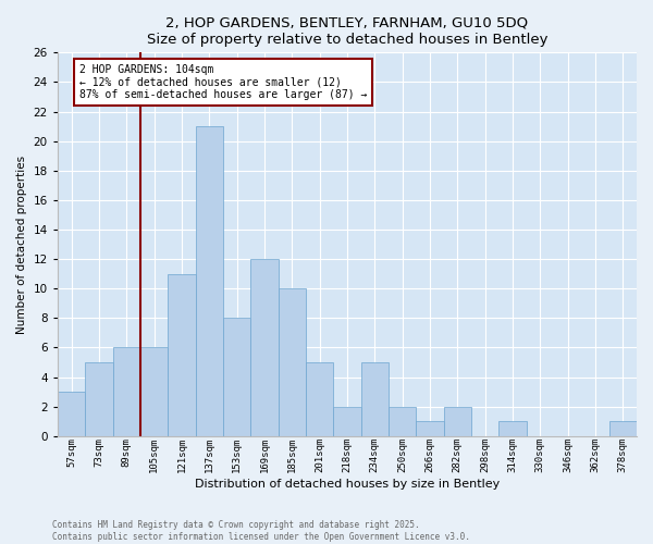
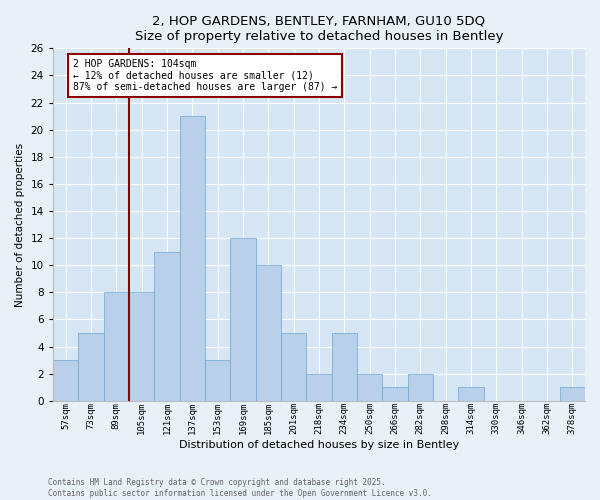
89sqm: 6 -> 8
105sqm: 6 -> 8
153sqm: 8 -> 3
